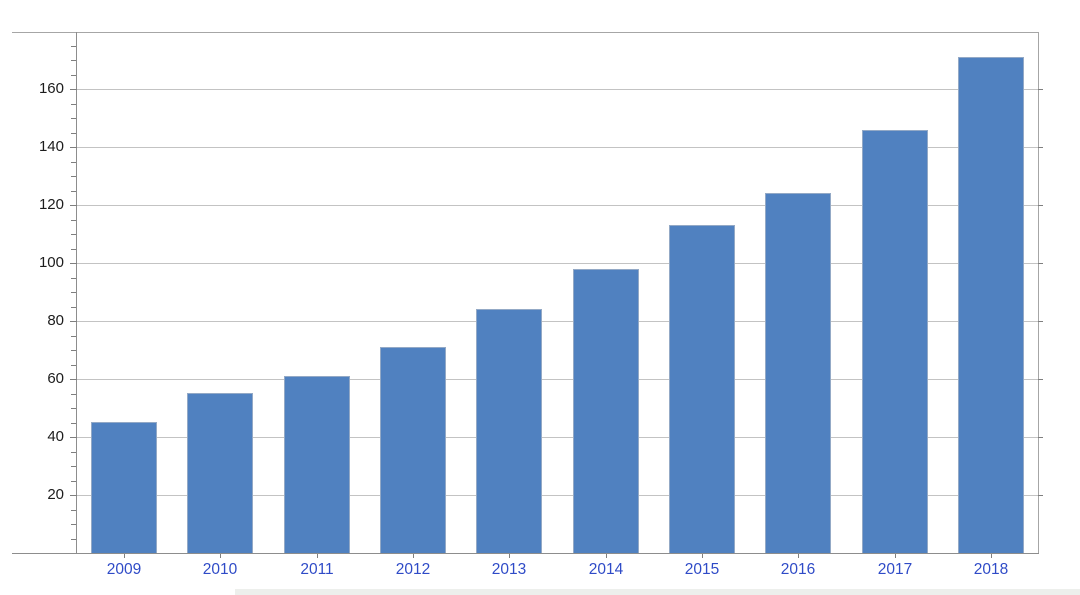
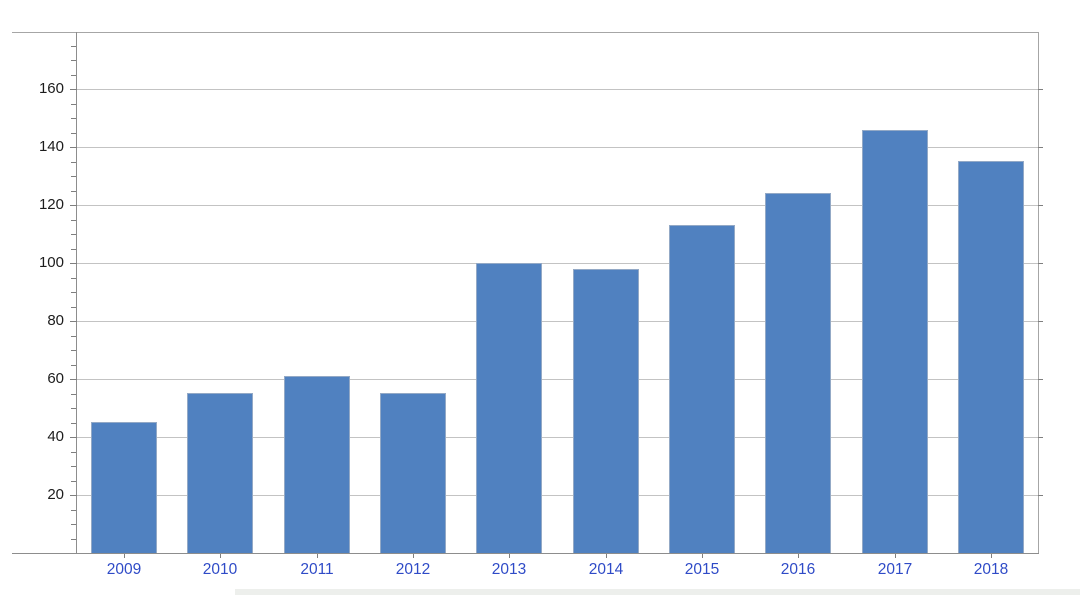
2012: 71 -> 55
2013: 84 -> 100
2018: 171 -> 135
